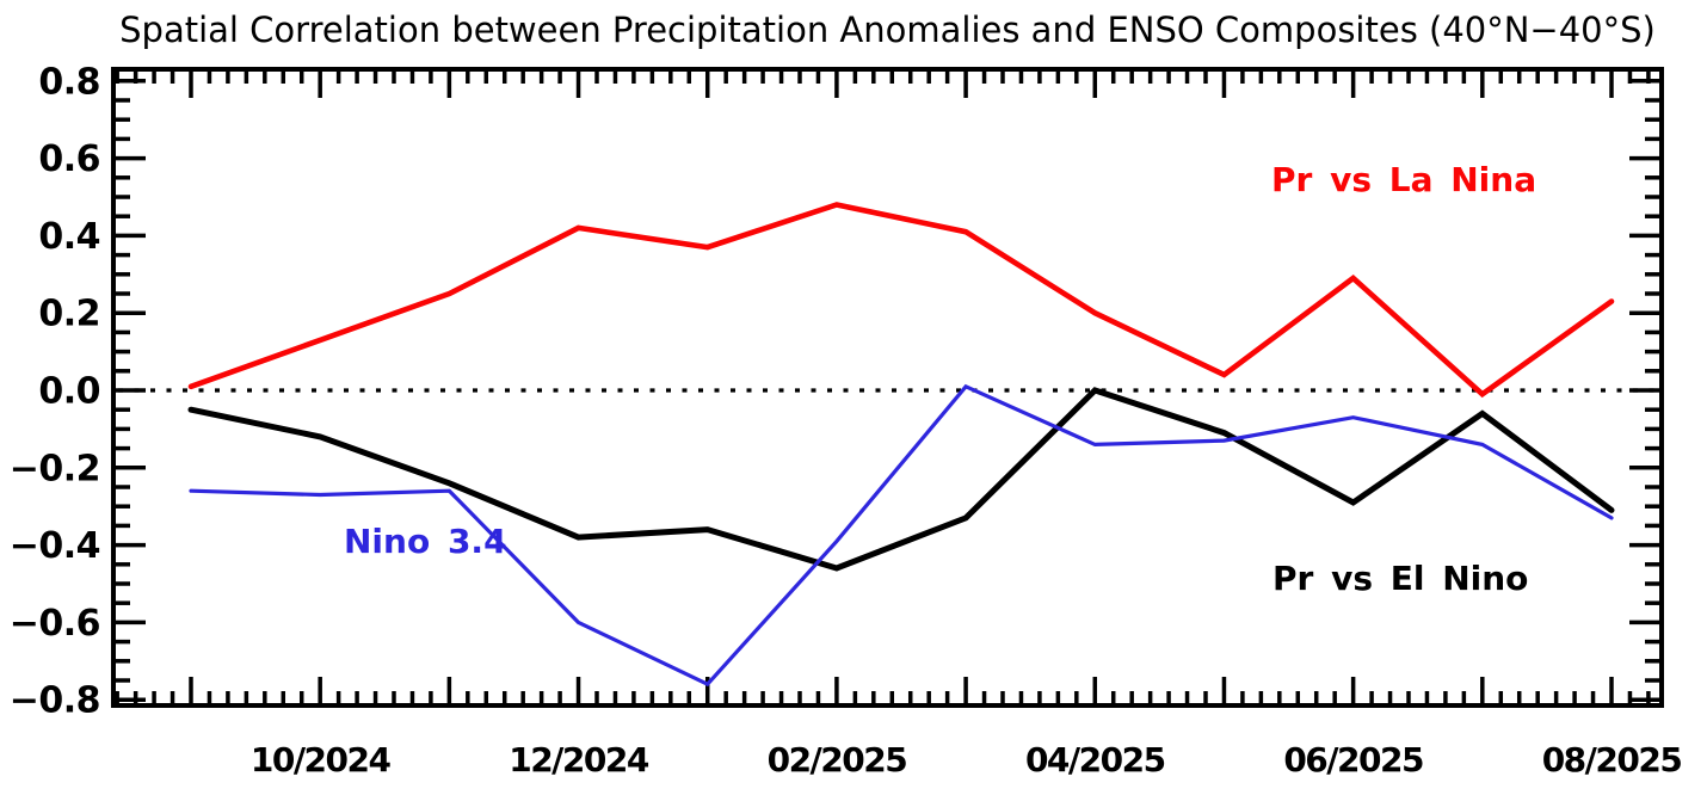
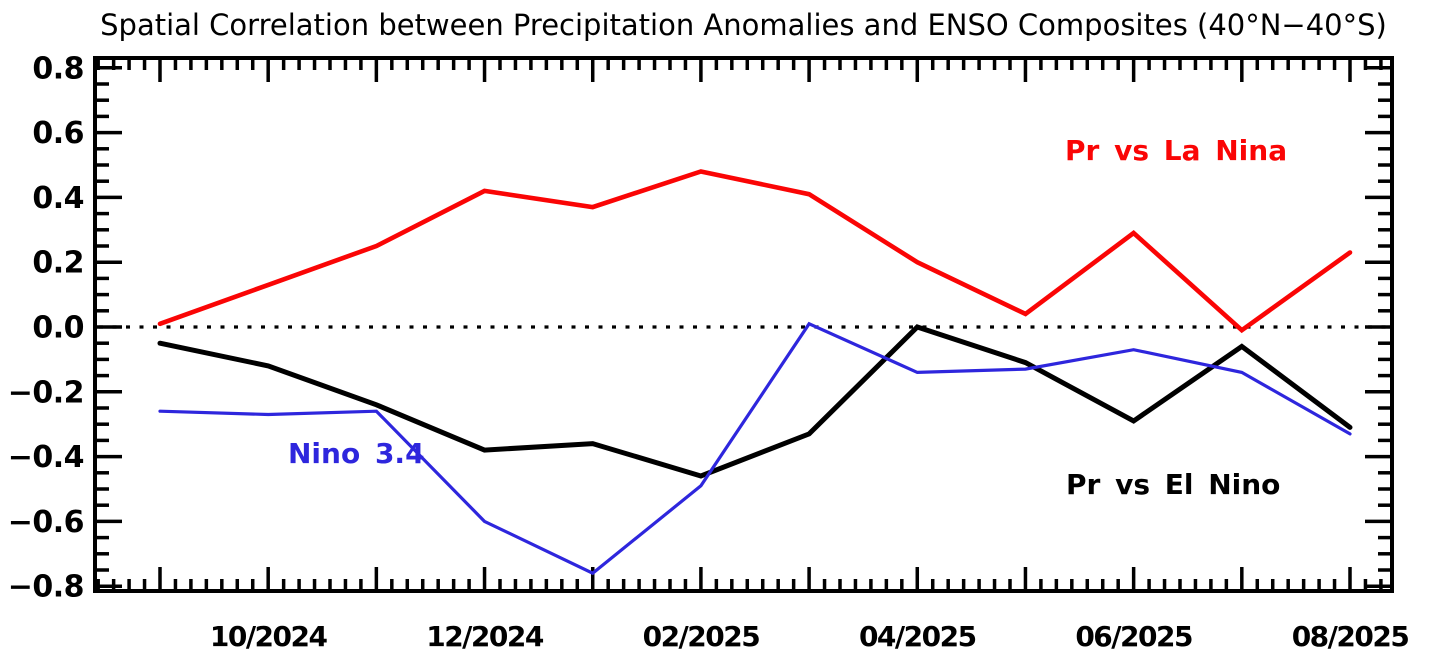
Nino 3.4/02/2025: -0.39 -> -0.49
